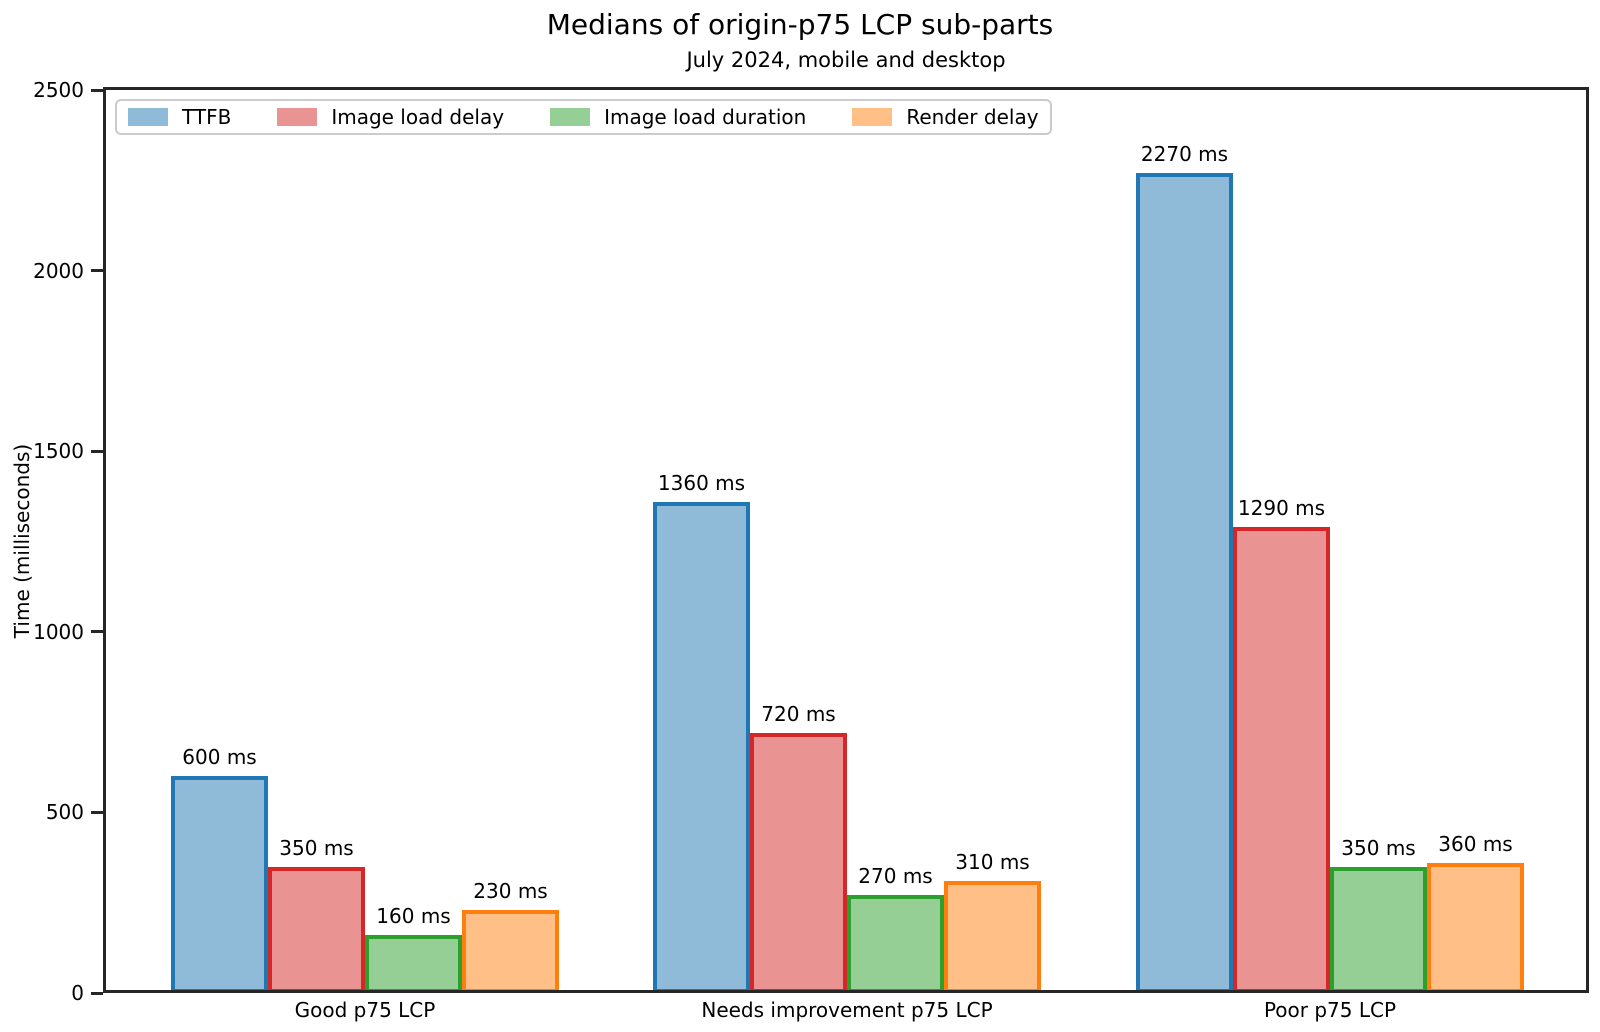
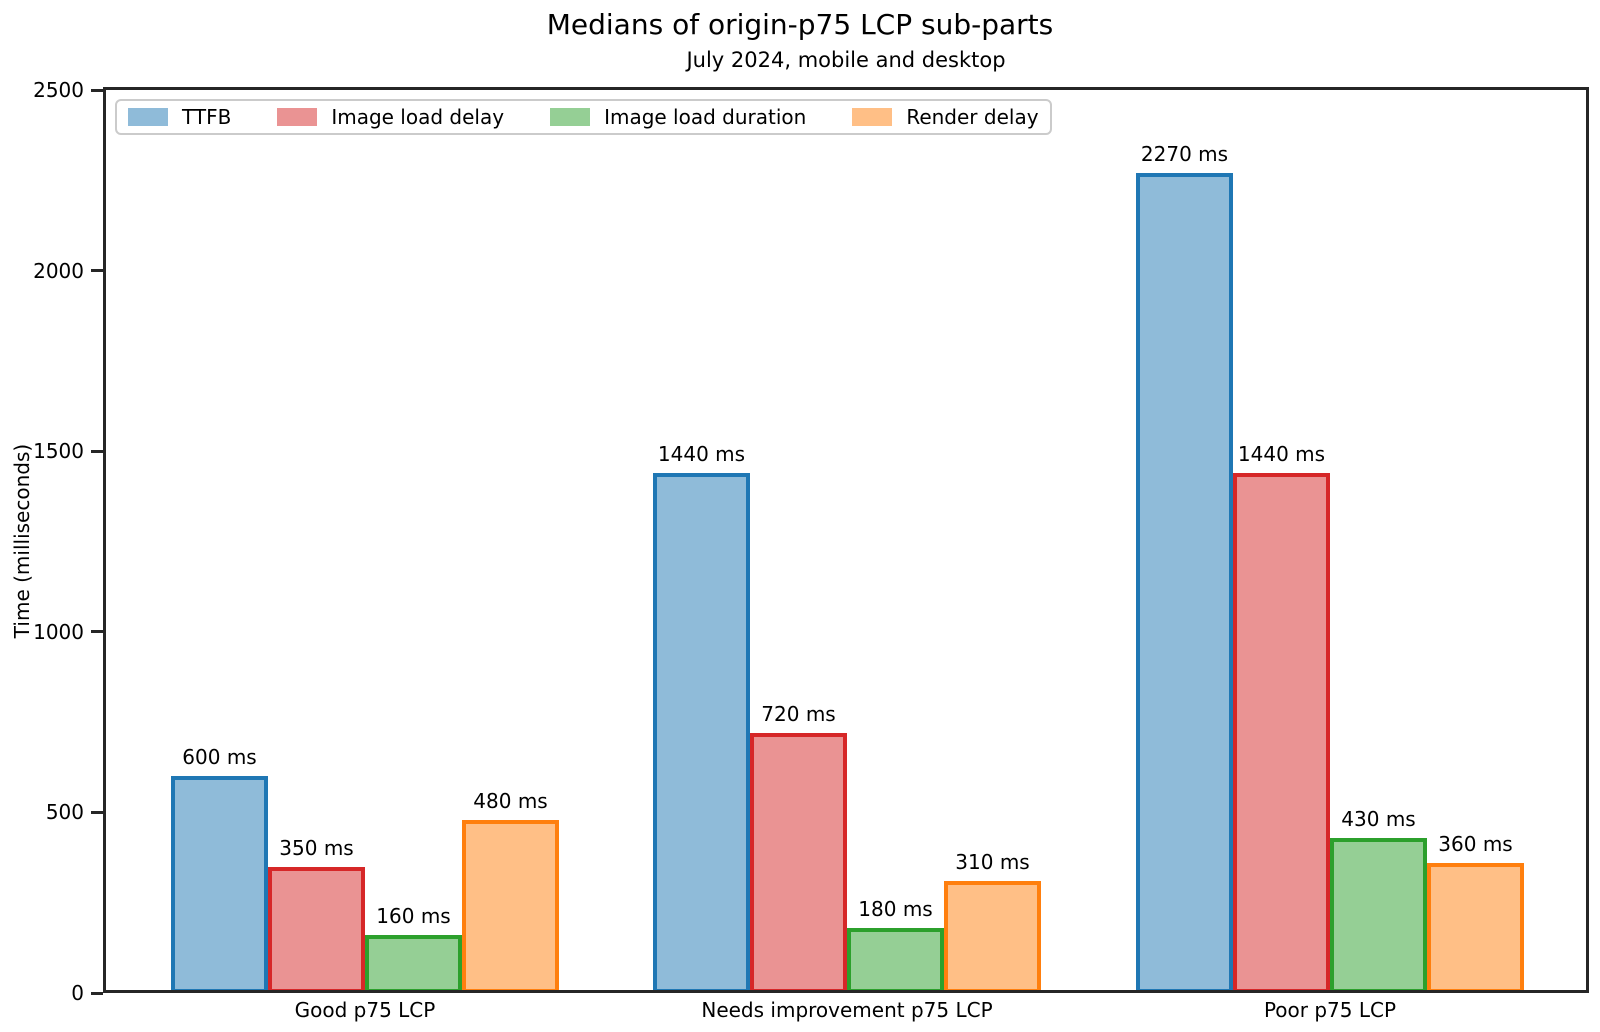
Render delay/Good p75 LCP: 230 -> 480
TTFB/Needs improvement p75 LCP: 1360 -> 1440
Image load duration/Needs improvement p75 LCP: 270 -> 180
Image load delay/Poor p75 LCP: 1290 -> 1440
Image load duration/Poor p75 LCP: 350 -> 430
